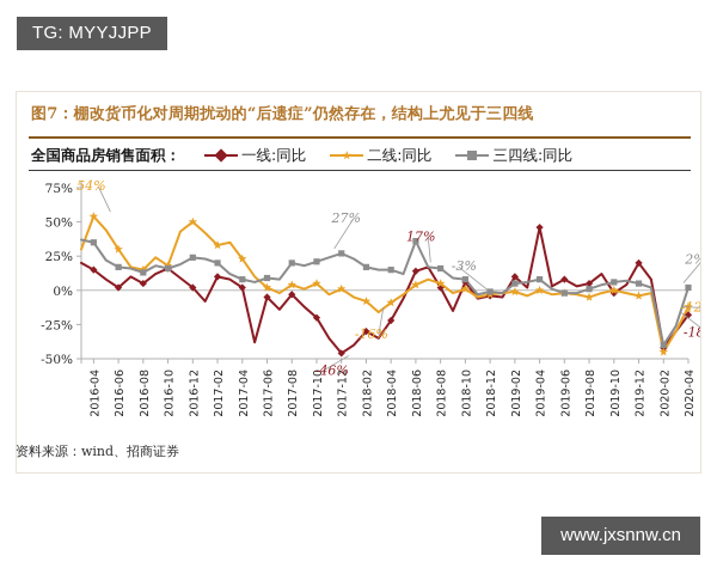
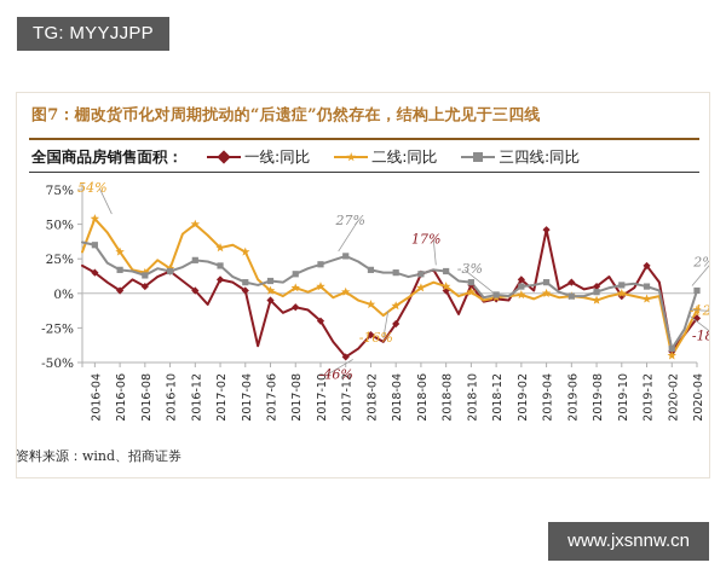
二线:同比/2017-04: 23% -> 30%
一线:同比/2017-08: -3% -> -10%
三四线:同比/2017-08: 20% -> 14%
三四线:同比/2018-06: 36% -> 14%
